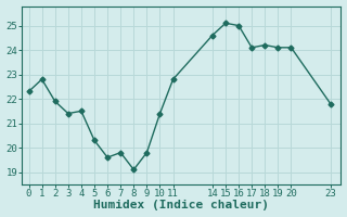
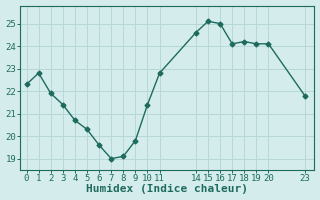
4: 21.5 -> 20.7
7: 19.8 -> 19.0
